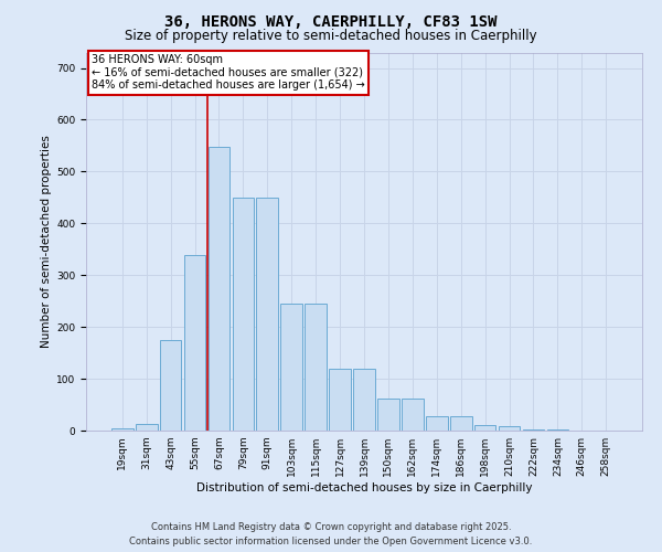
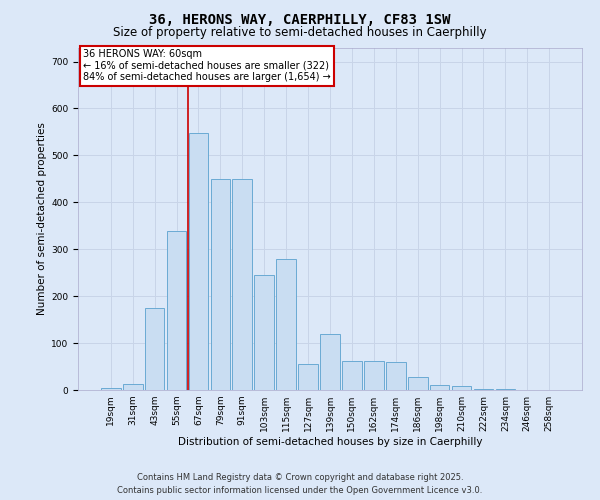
115sqm: 245 -> 280
127sqm: 120 -> 55
174sqm: 27 -> 60
